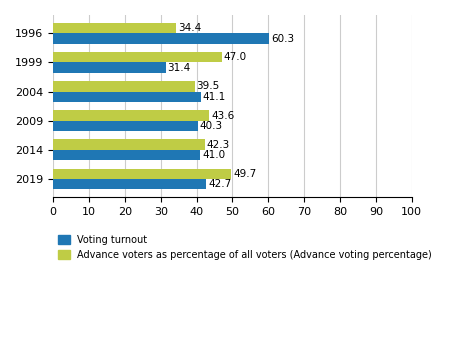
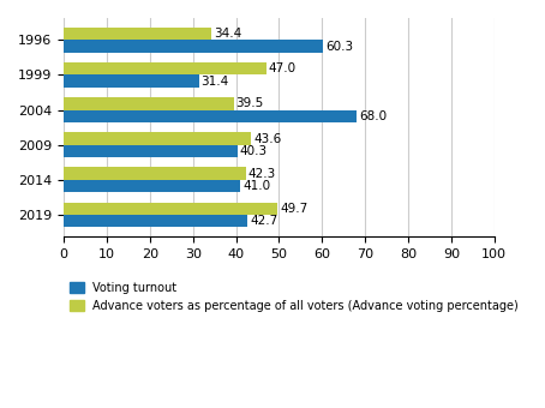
Voting turnout/2004: 41.1 -> 68.0
